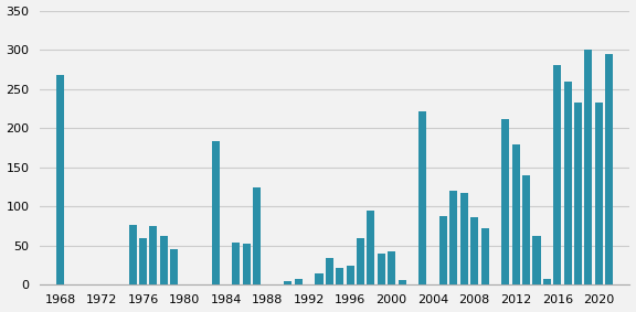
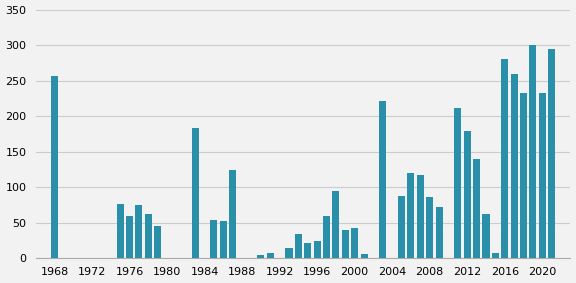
1968: 268 -> 256
